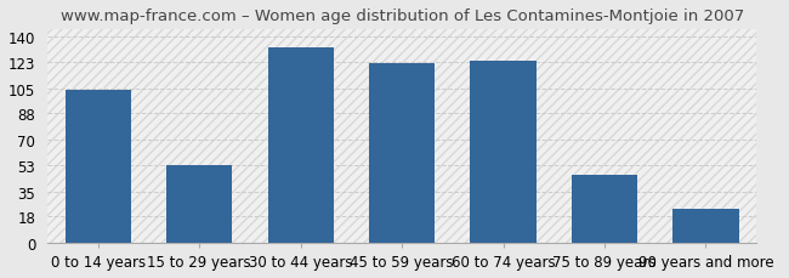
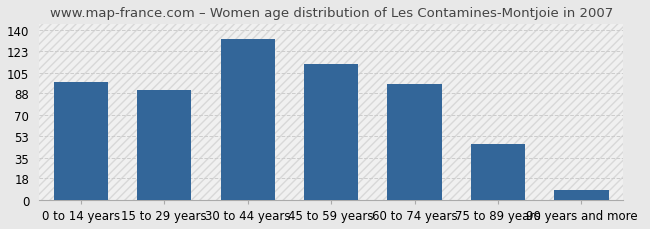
0 to 14 years: 104 -> 97
15 to 29 years: 53 -> 91
45 to 59 years: 122 -> 112
60 to 74 years: 124 -> 96
90 years and more: 23 -> 8
